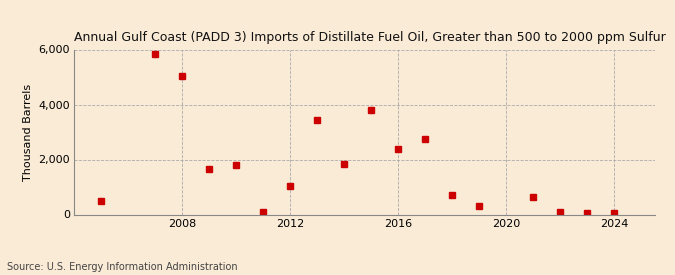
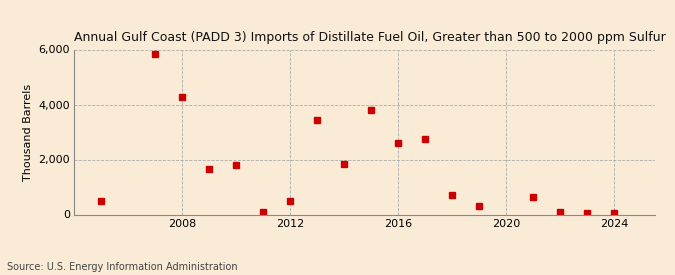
2008: 5,050 -> 4,260
2012: 1,050 -> 490
2016: 2,400 -> 2,590
